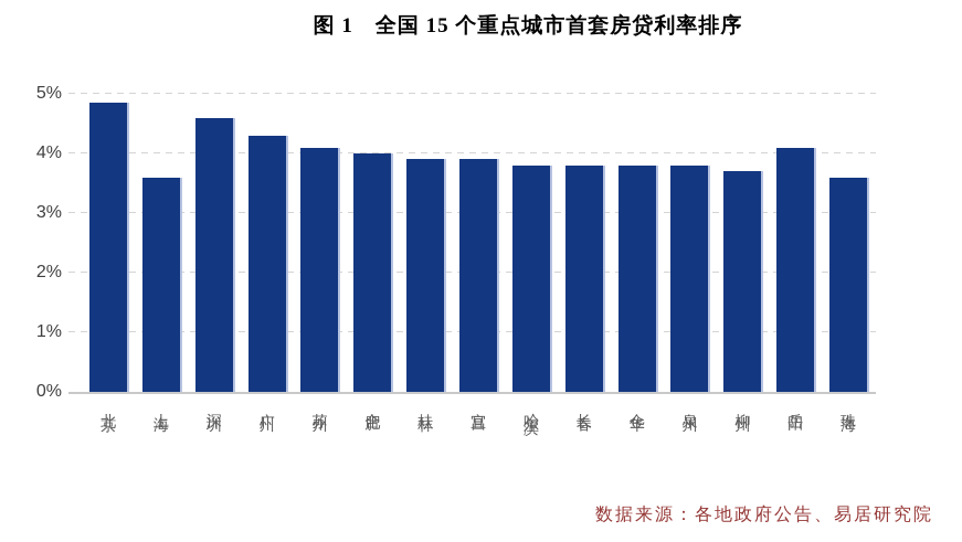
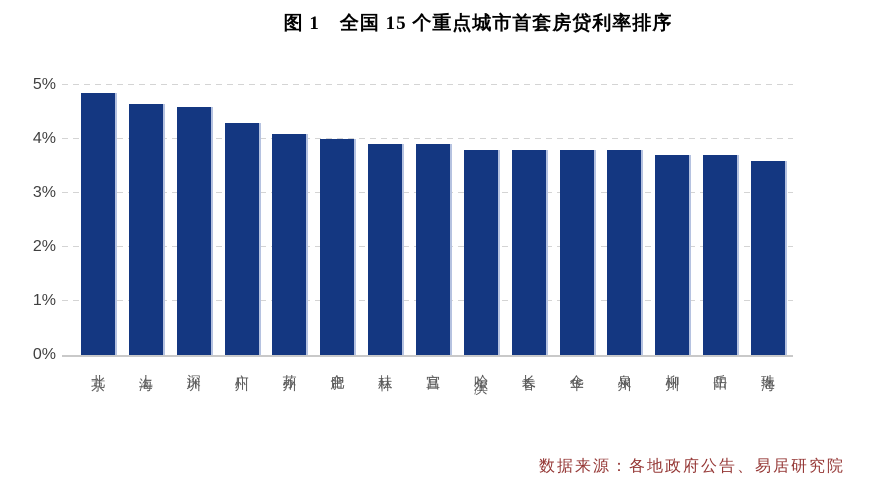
上海: 3.6% -> 4.7%
岳阳: 4.1% -> 3.7%
